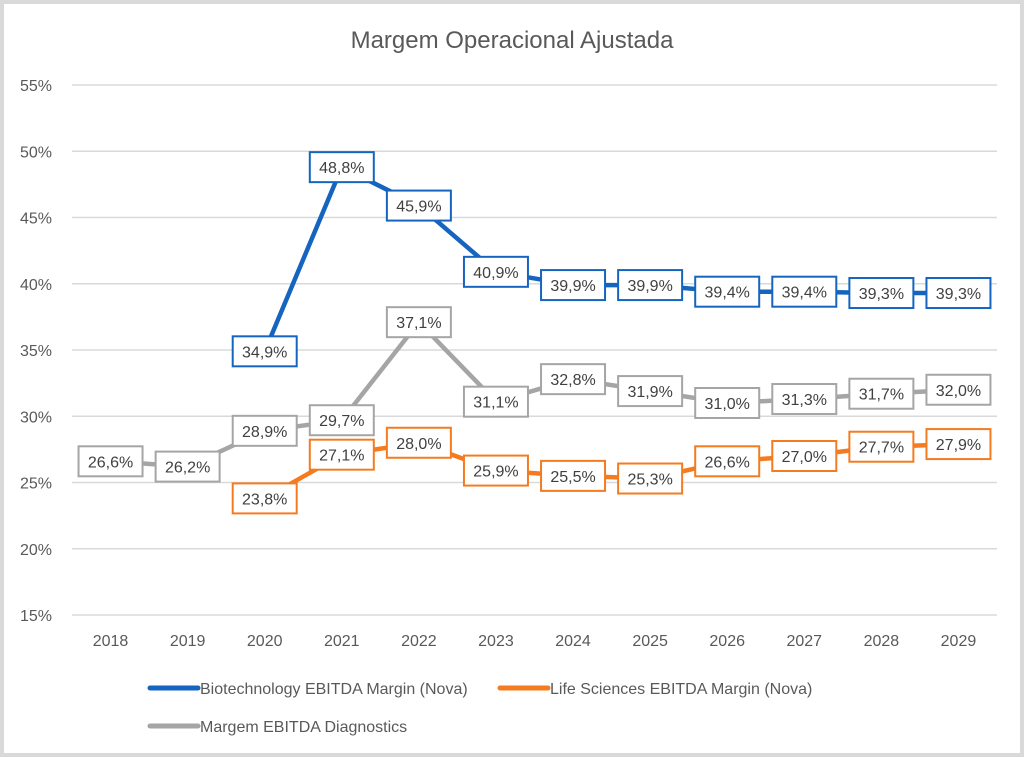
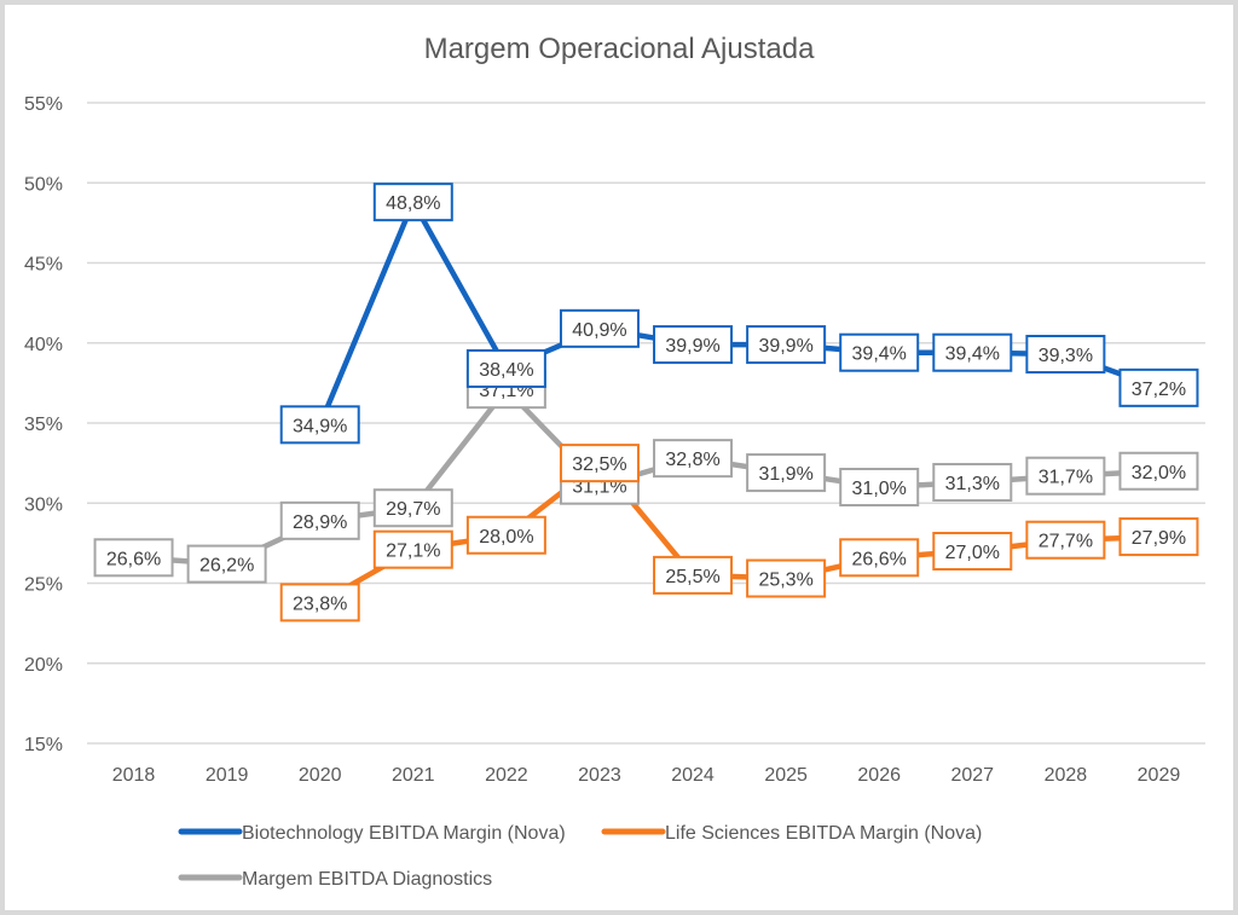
Biotechnology EBITDA Margin (Nova)/2022: 45,9% -> 38,4%
Life Sciences EBITDA Margin (Nova)/2023: 25,9% -> 32,5%
Biotechnology EBITDA Margin (Nova)/2029: 39,3% -> 37,2%
